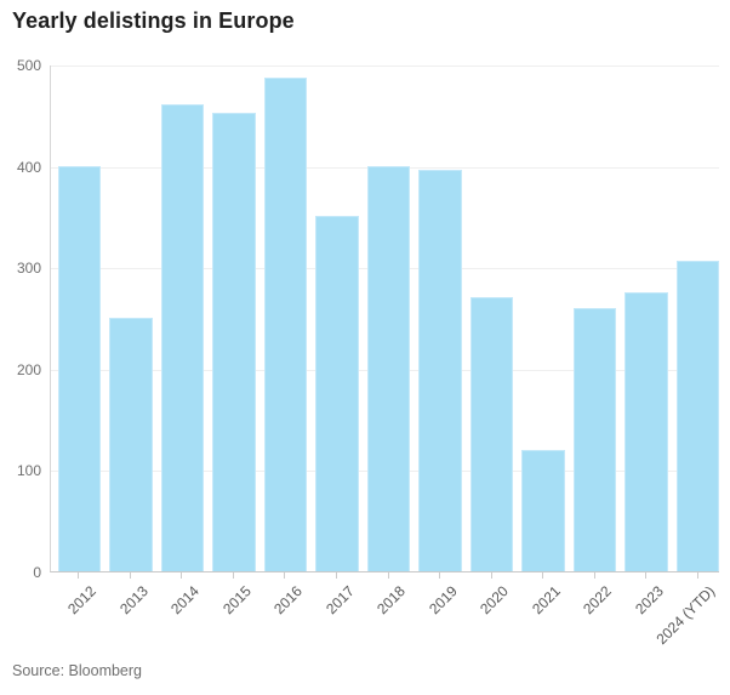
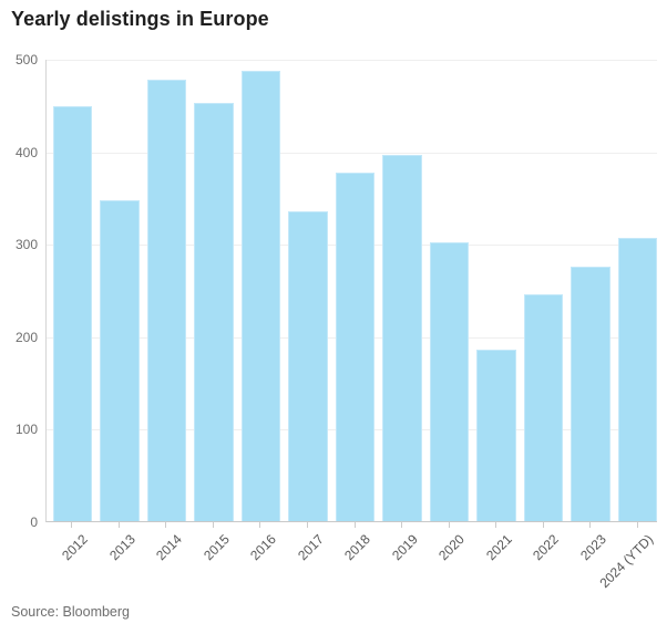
2012: 400 -> 450
2013: 250 -> 350
2014: 460 -> 480
2017: 350 -> 340
2018: 400 -> 380
2020: 270 -> 300
2021: 120 -> 180
2022: 260 -> 240
